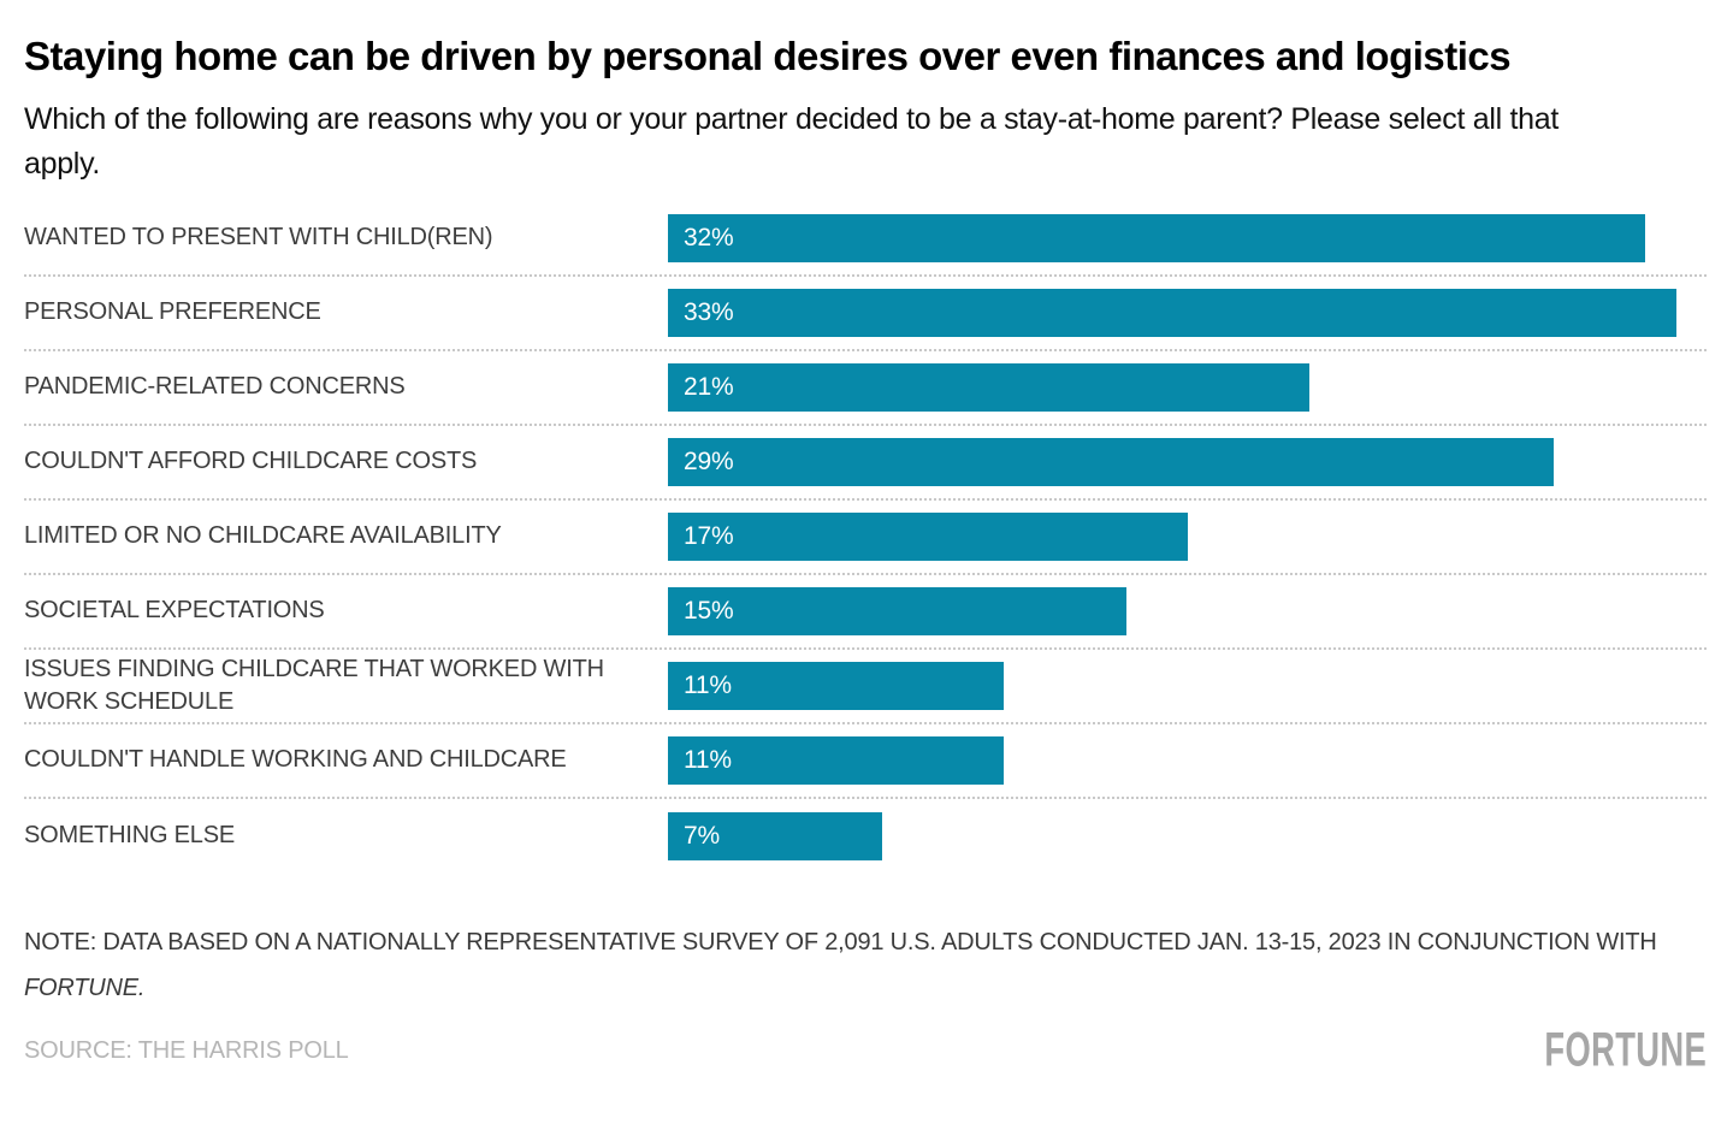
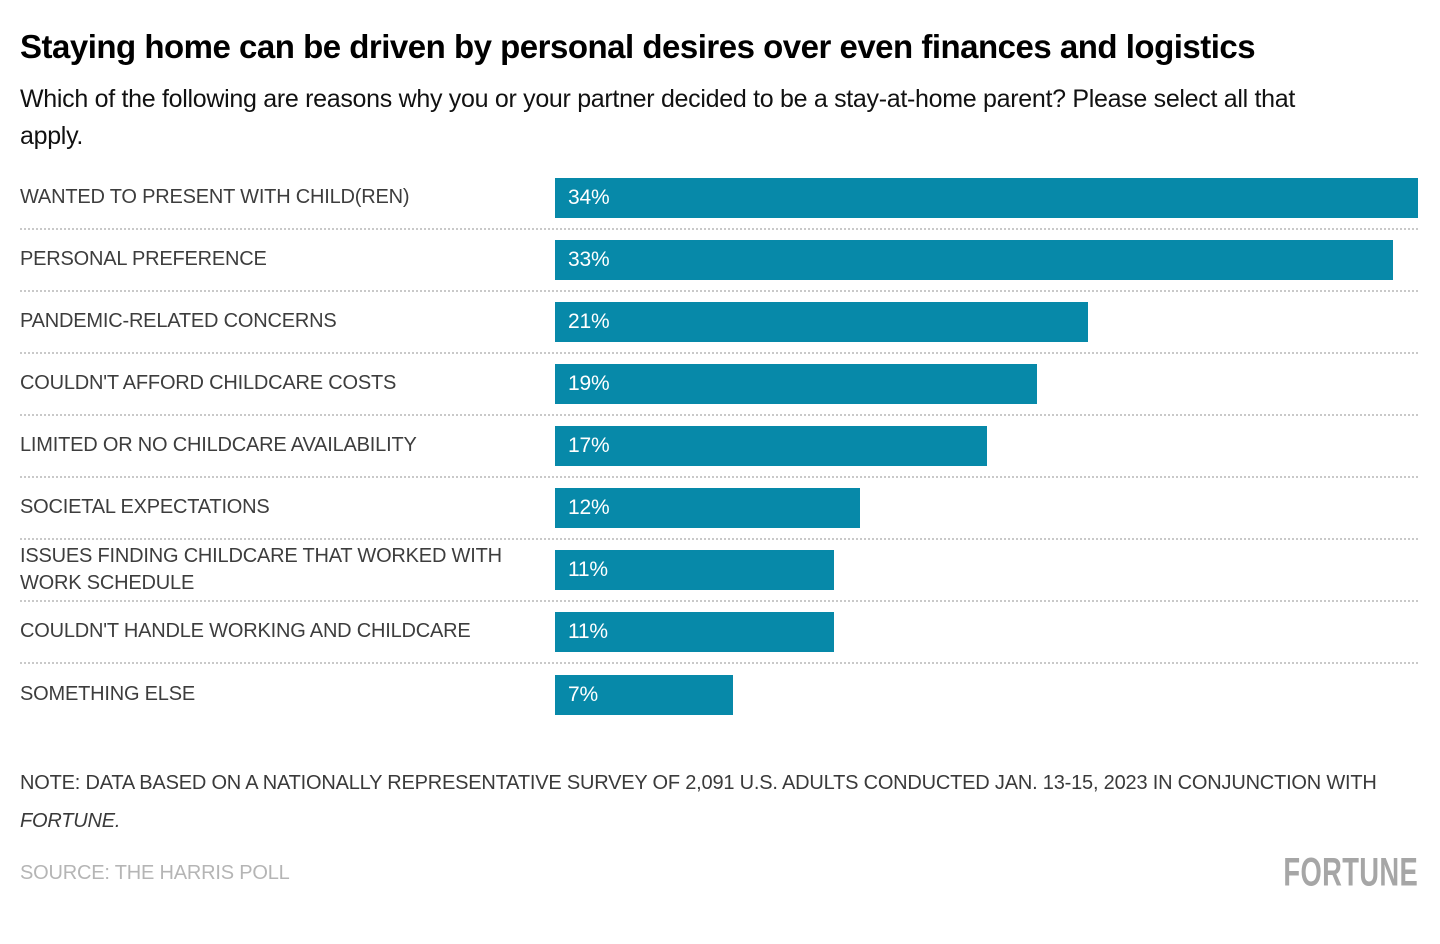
WANTED TO PRESENT WITH CHILD(REN): 32% -> 34%
COULDN'T AFFORD CHILDCARE COSTS: 29% -> 19%
SOCIETAL EXPECTATIONS: 15% -> 12%
